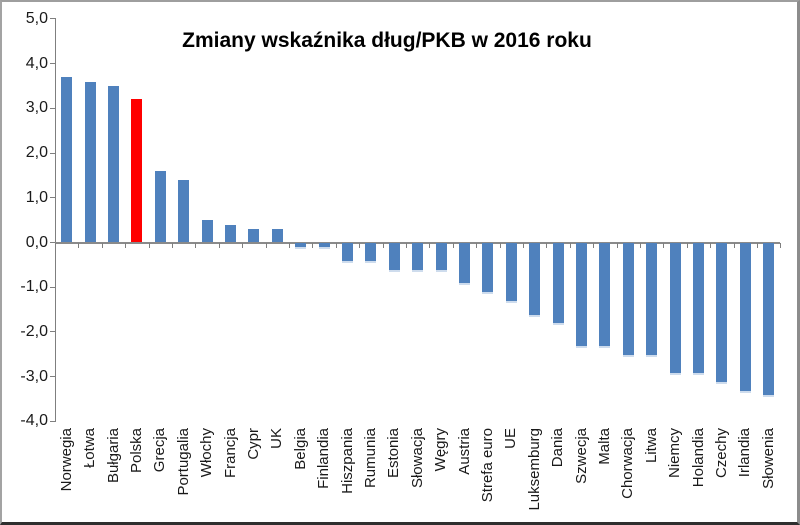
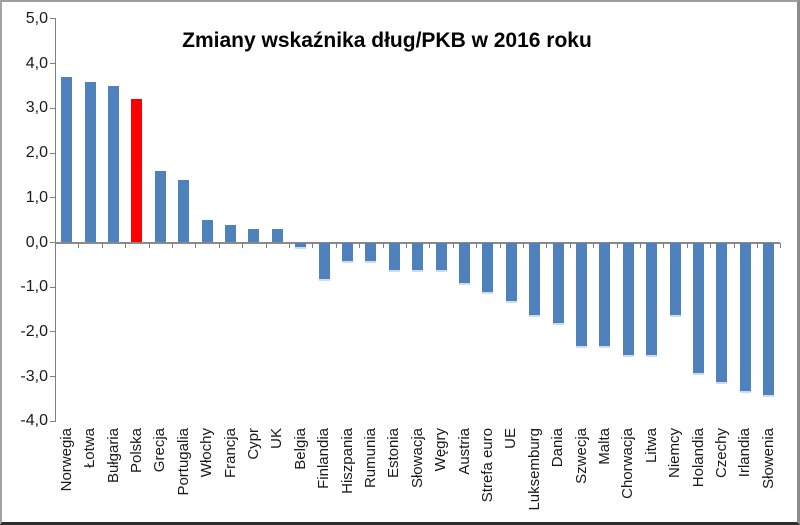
Finlandia: -0,1 -> -0,8
Niemcy: -2,9 -> -1,6
